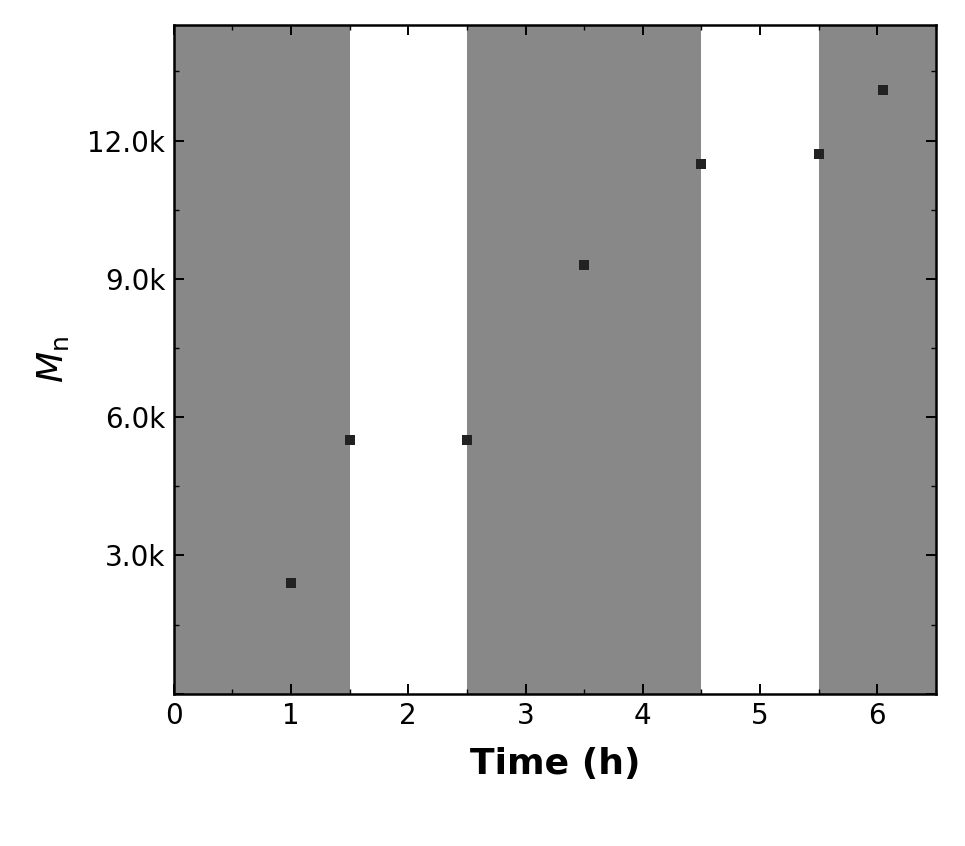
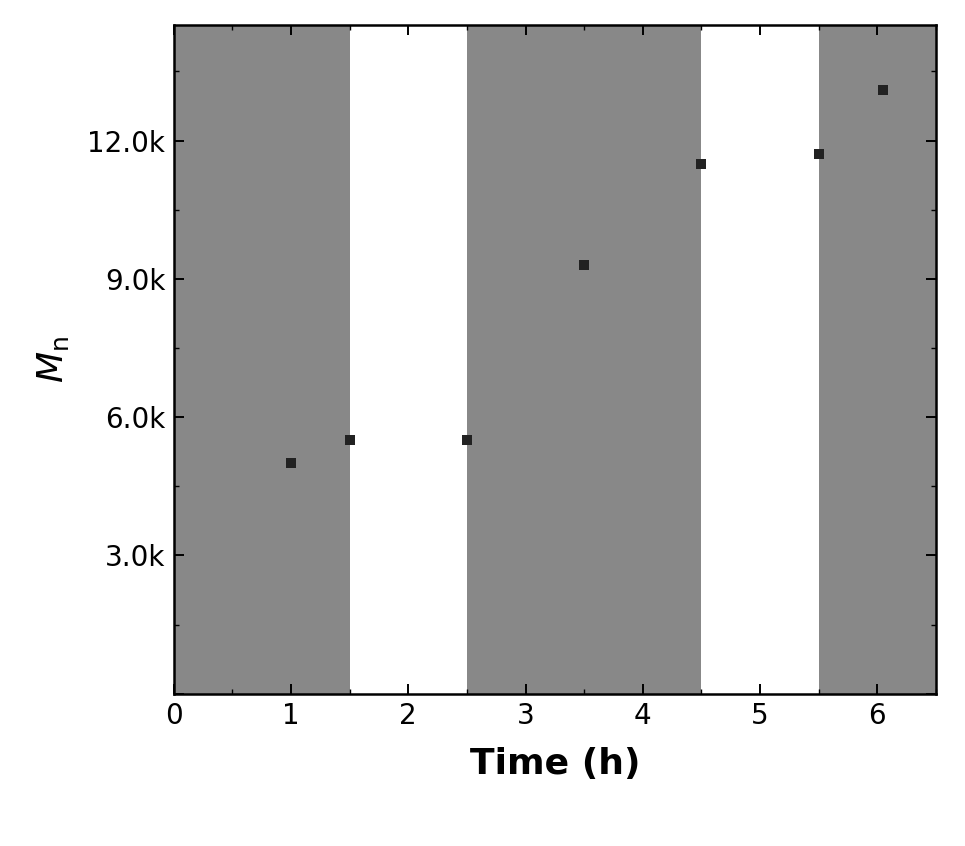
1: 2.4k -> 5.0k
